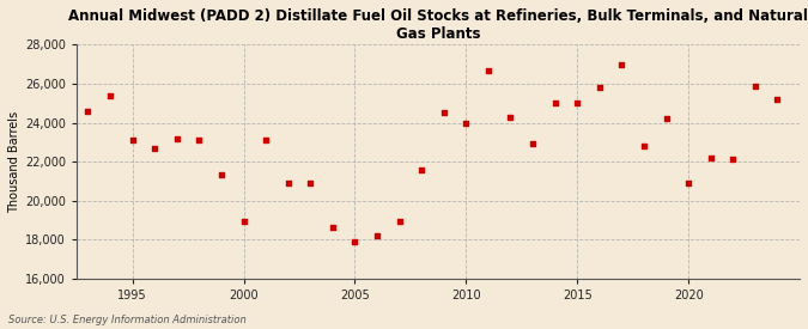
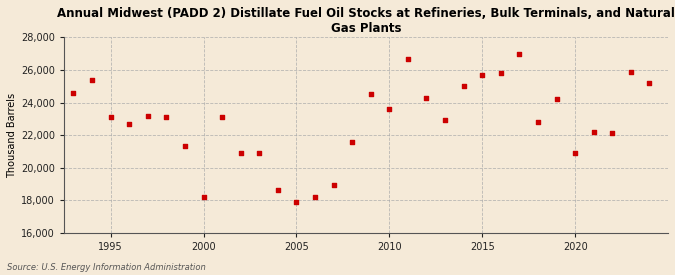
2000: 18,900 -> 18,200
2010: 24,000 -> 23,600
2015: 25,000 -> 25,700
